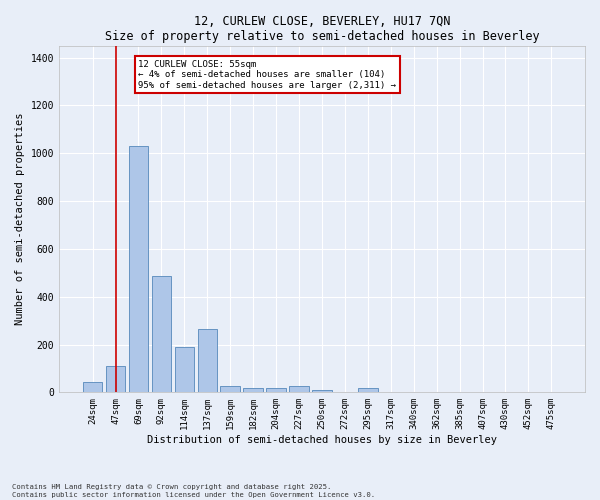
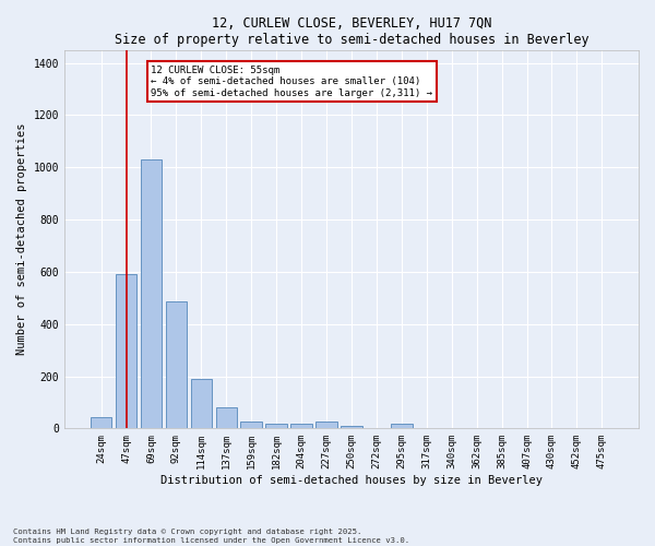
47sqm: 110 -> 590
137sqm: 265 -> 82
